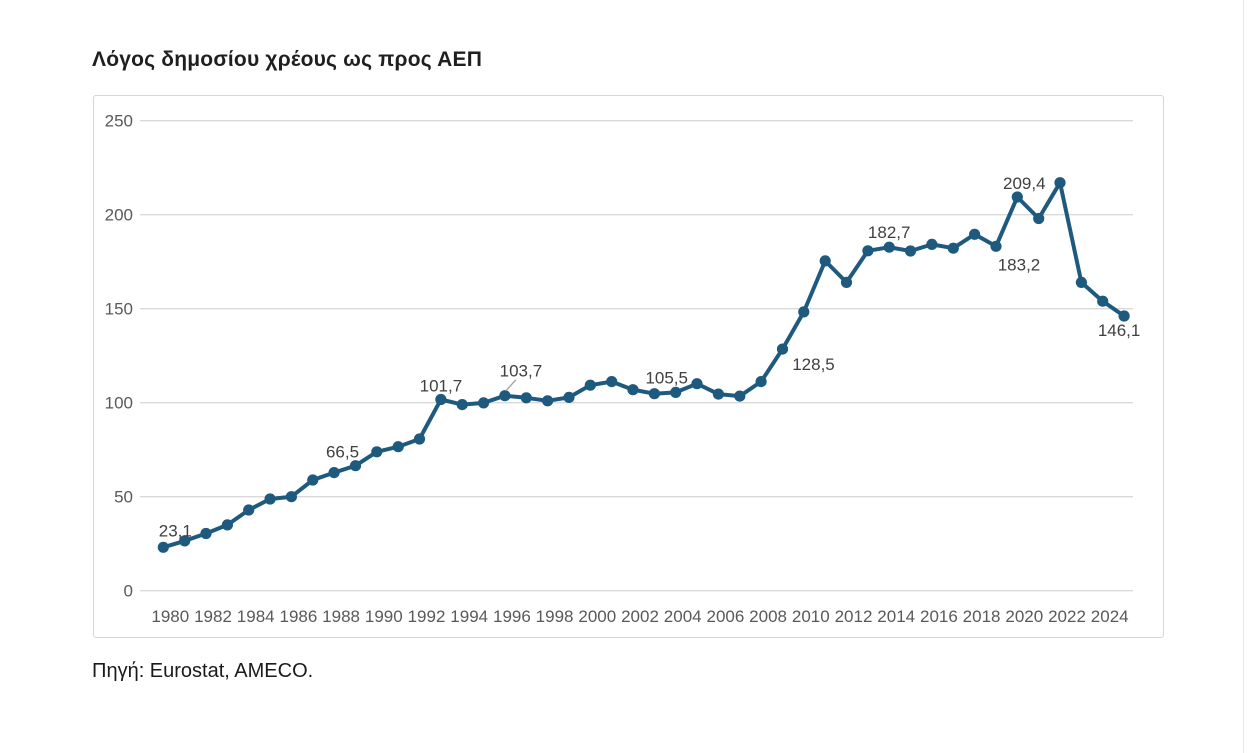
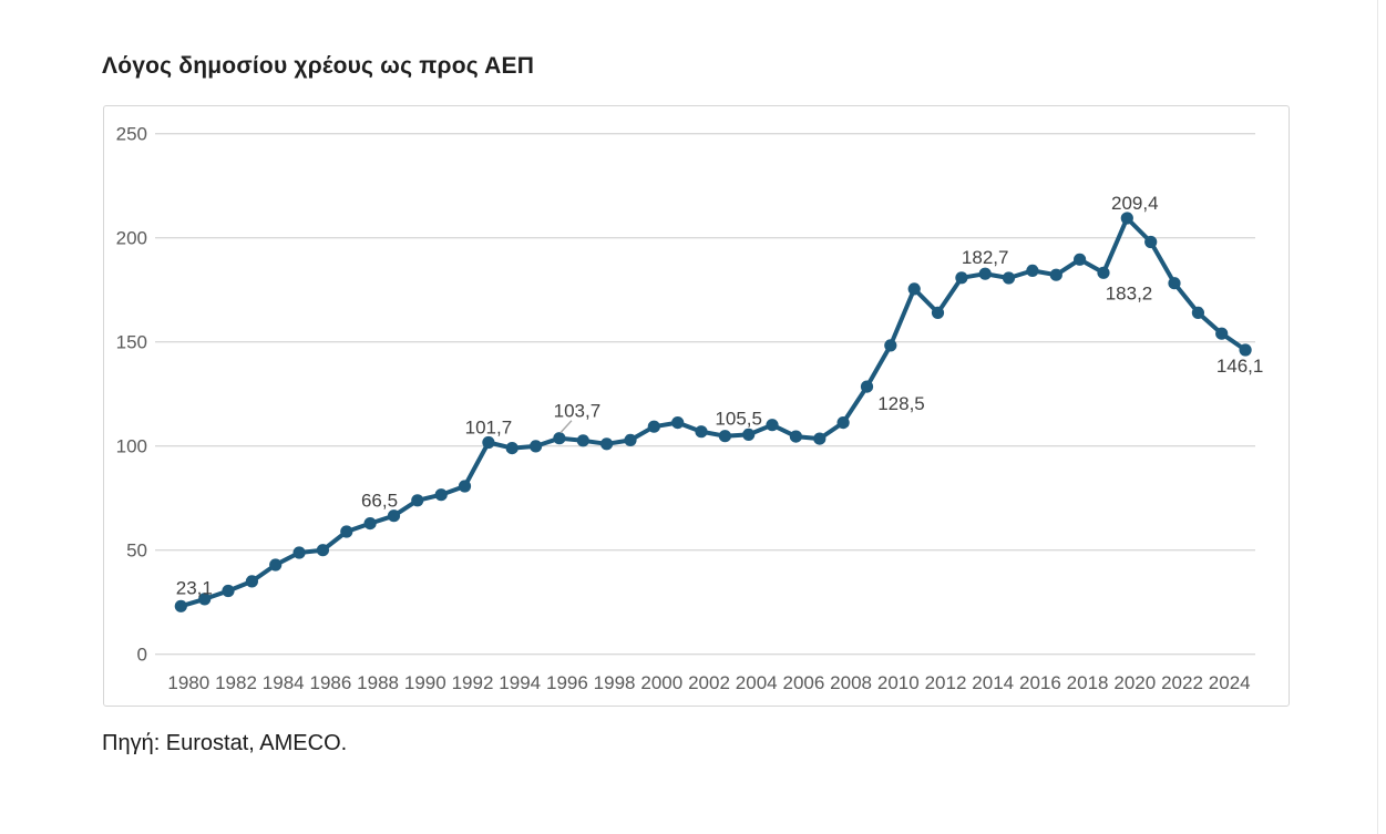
2022: 217 -> 178
